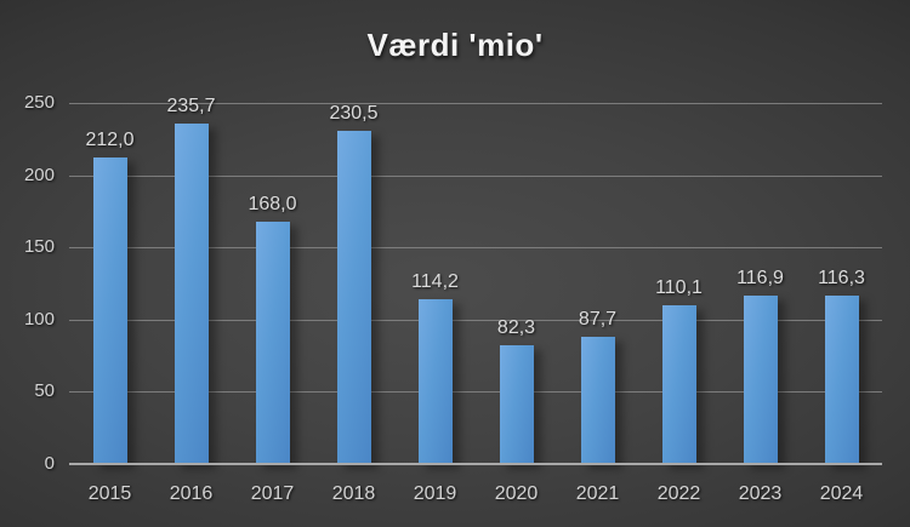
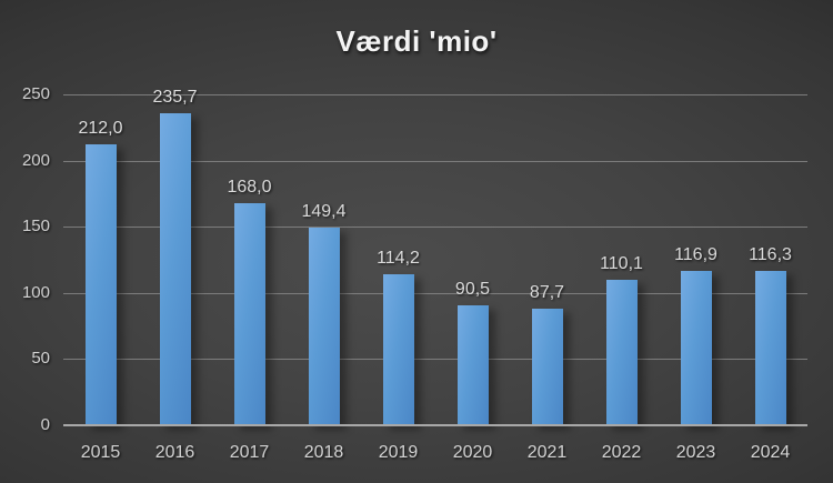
2018: 230,5 -> 149,4
2020: 82,3 -> 90,5
